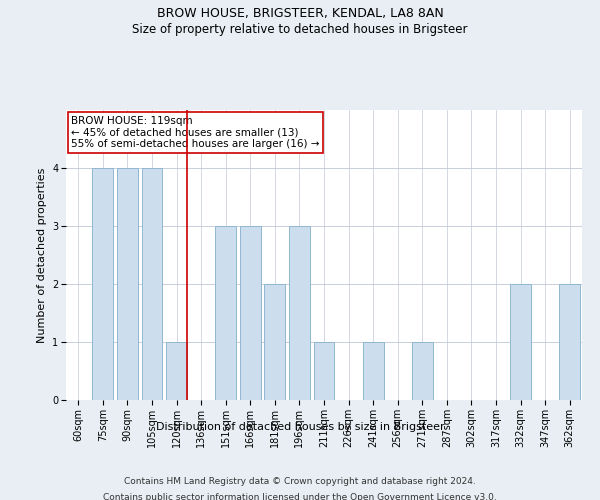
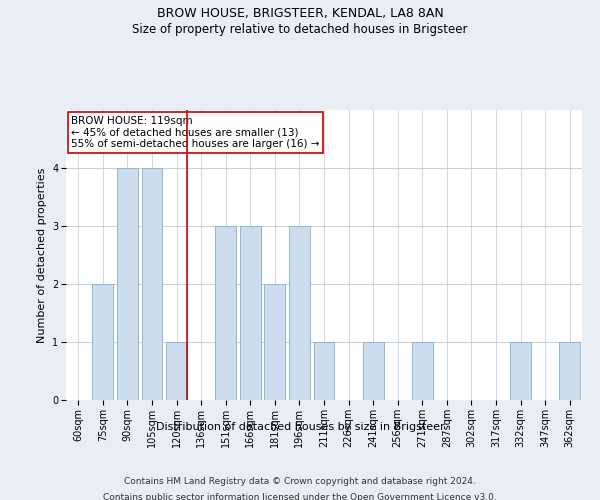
75sqm: 4 -> 2
332sqm: 2 -> 1
362sqm: 2 -> 1
